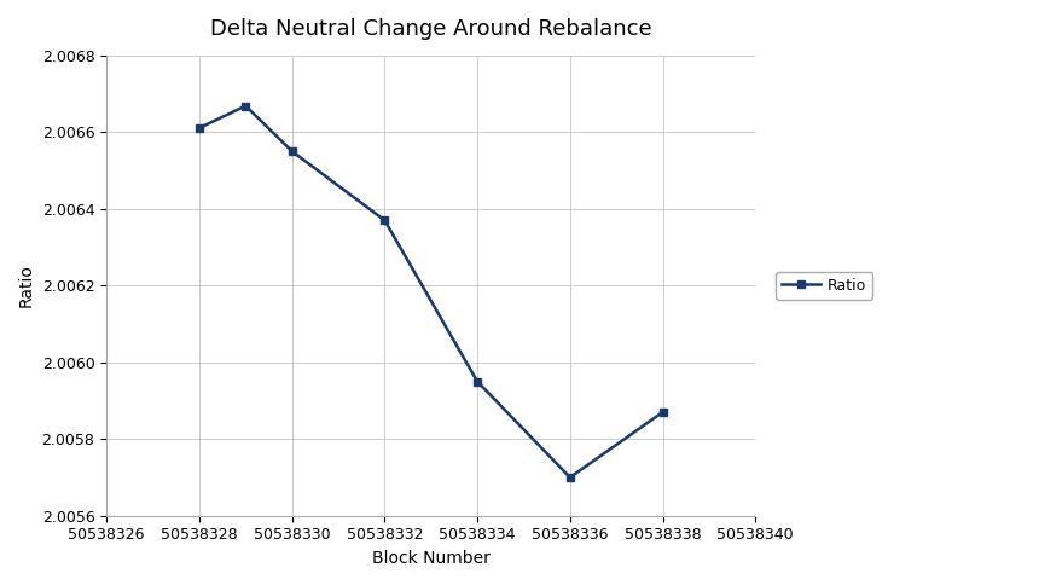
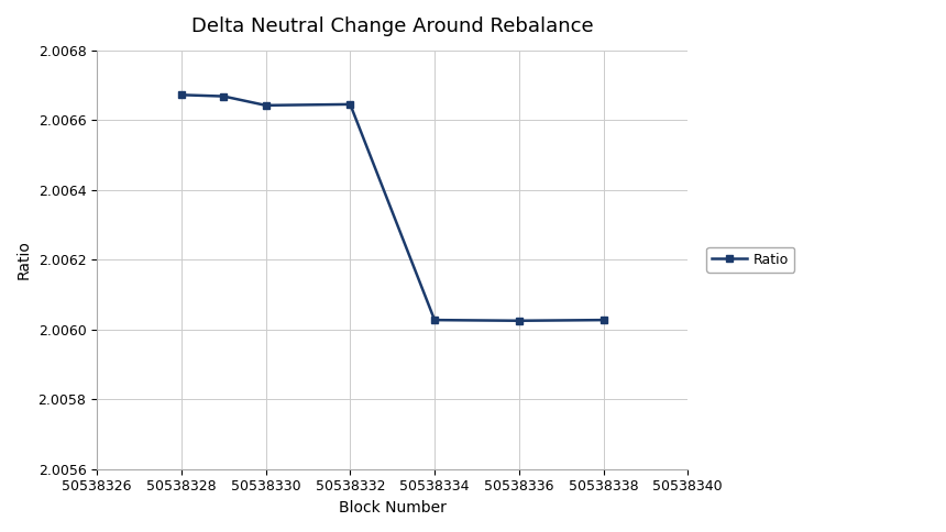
50538328: 2.006610 -> 2.006672
50538330: 2.006550 -> 2.006642
50538332: 2.006370 -> 2.006645
50538334: 2.005950 -> 2.006027
50538336: 2.005700 -> 2.006025
50538338: 2.005870 -> 2.006027
